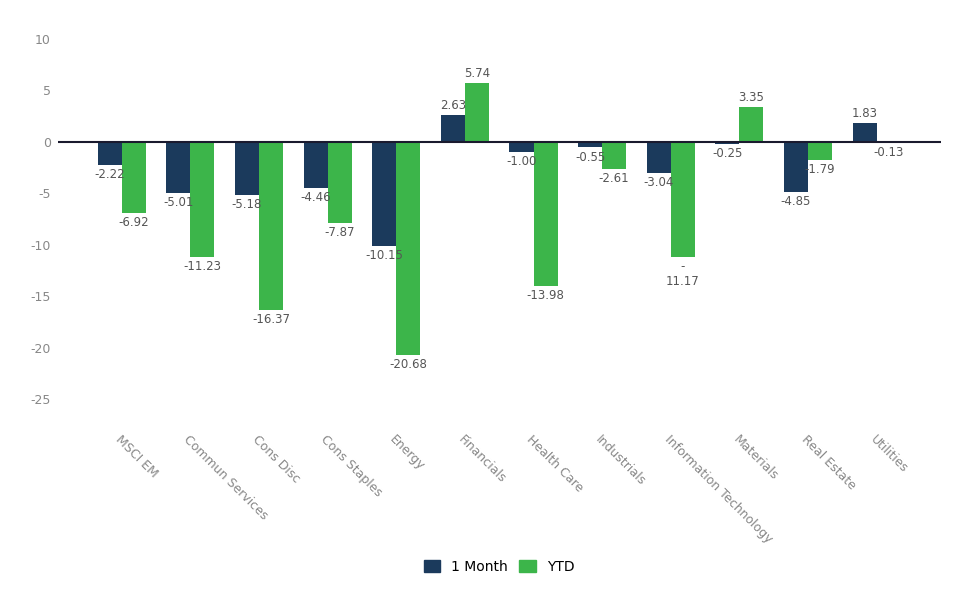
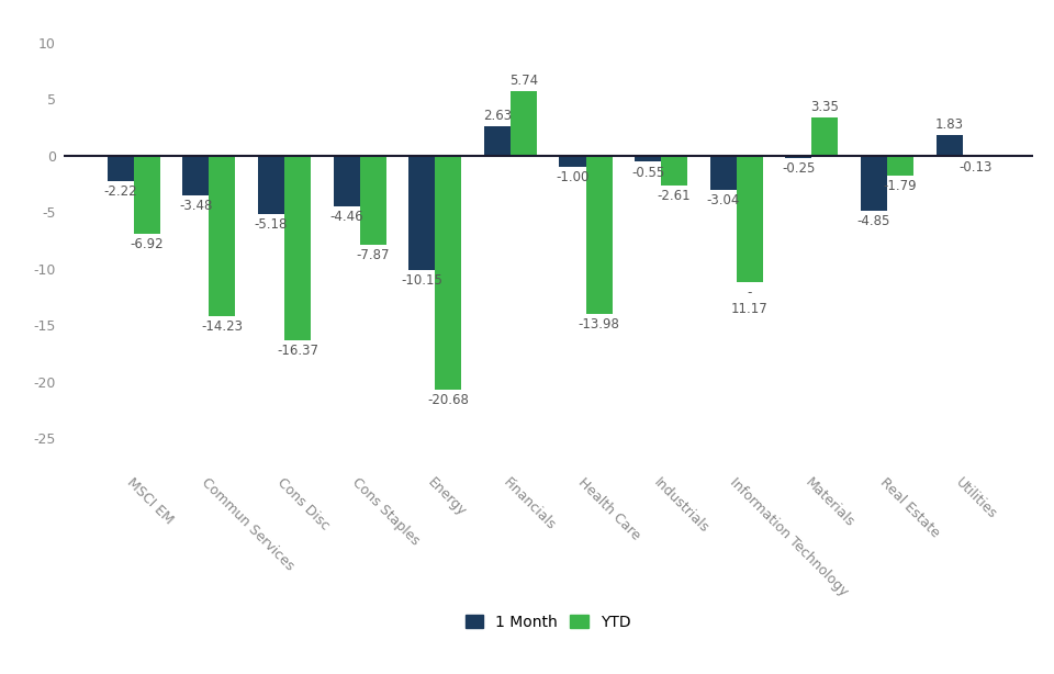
1 Month/Commun Services: -5.01 -> -3.48
YTD/Commun Services: -11.23 -> -14.23
